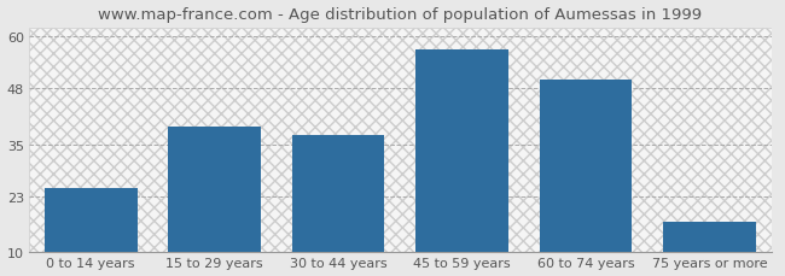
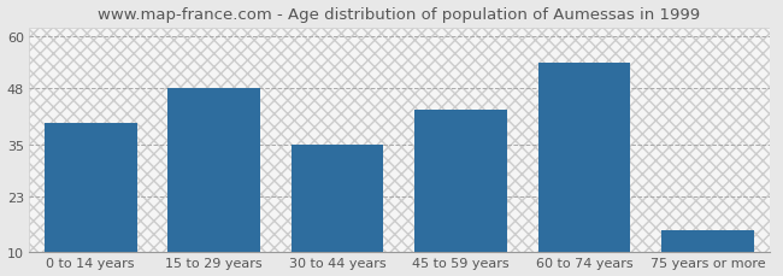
0 to 14 years: 25 -> 40
15 to 29 years: 39 -> 48
30 to 44 years: 37 -> 35
45 to 59 years: 57 -> 43
60 to 74 years: 50 -> 54
75 years or more: 17 -> 15
